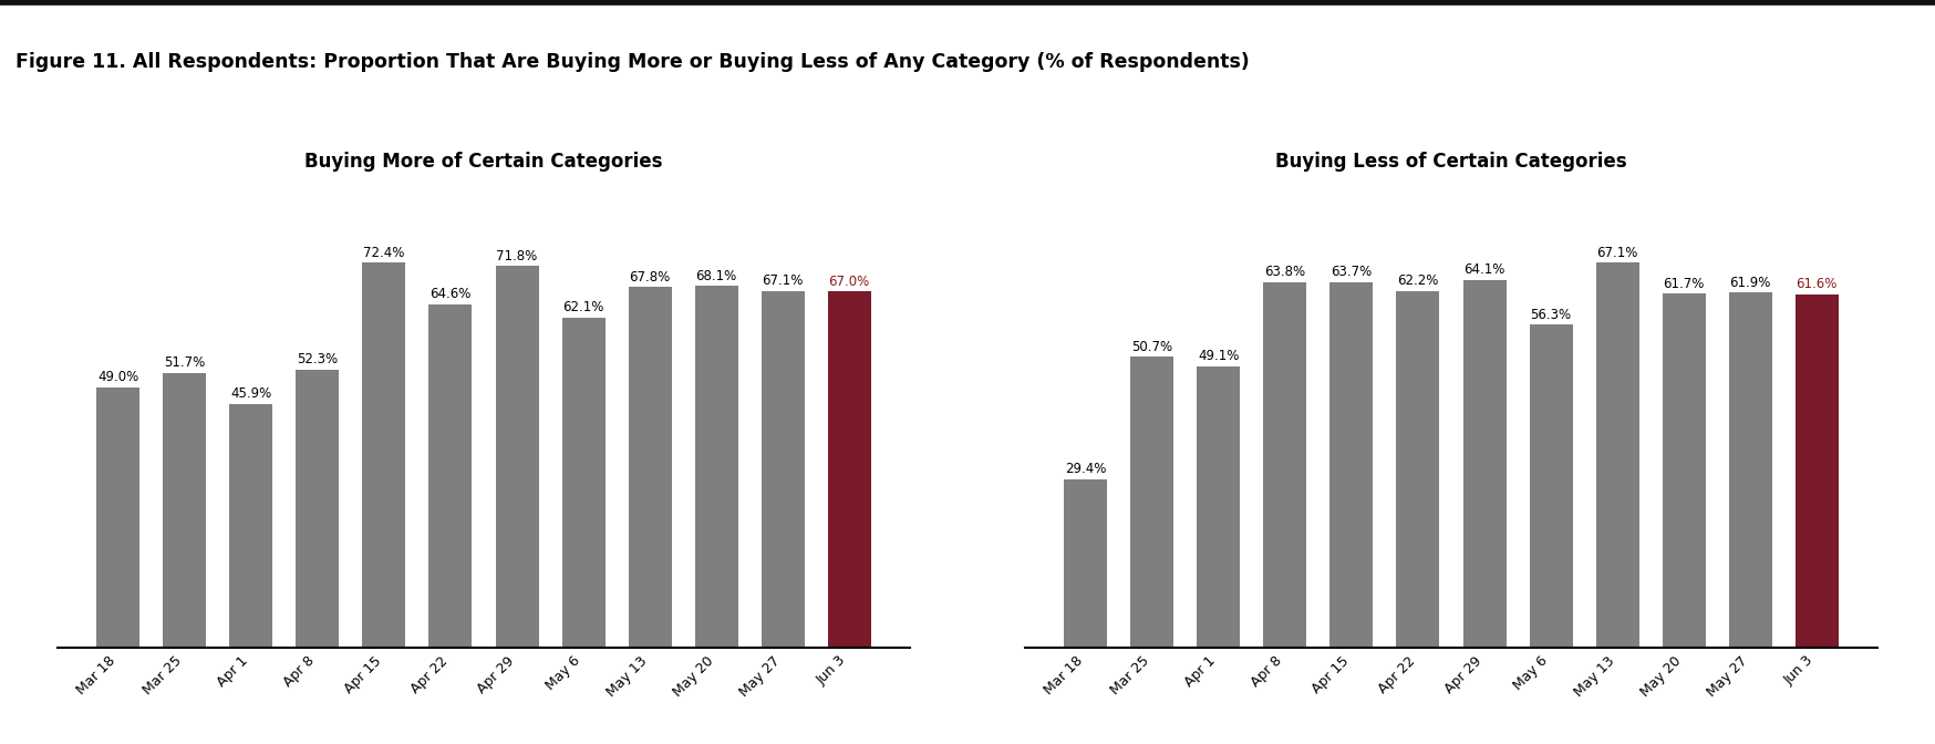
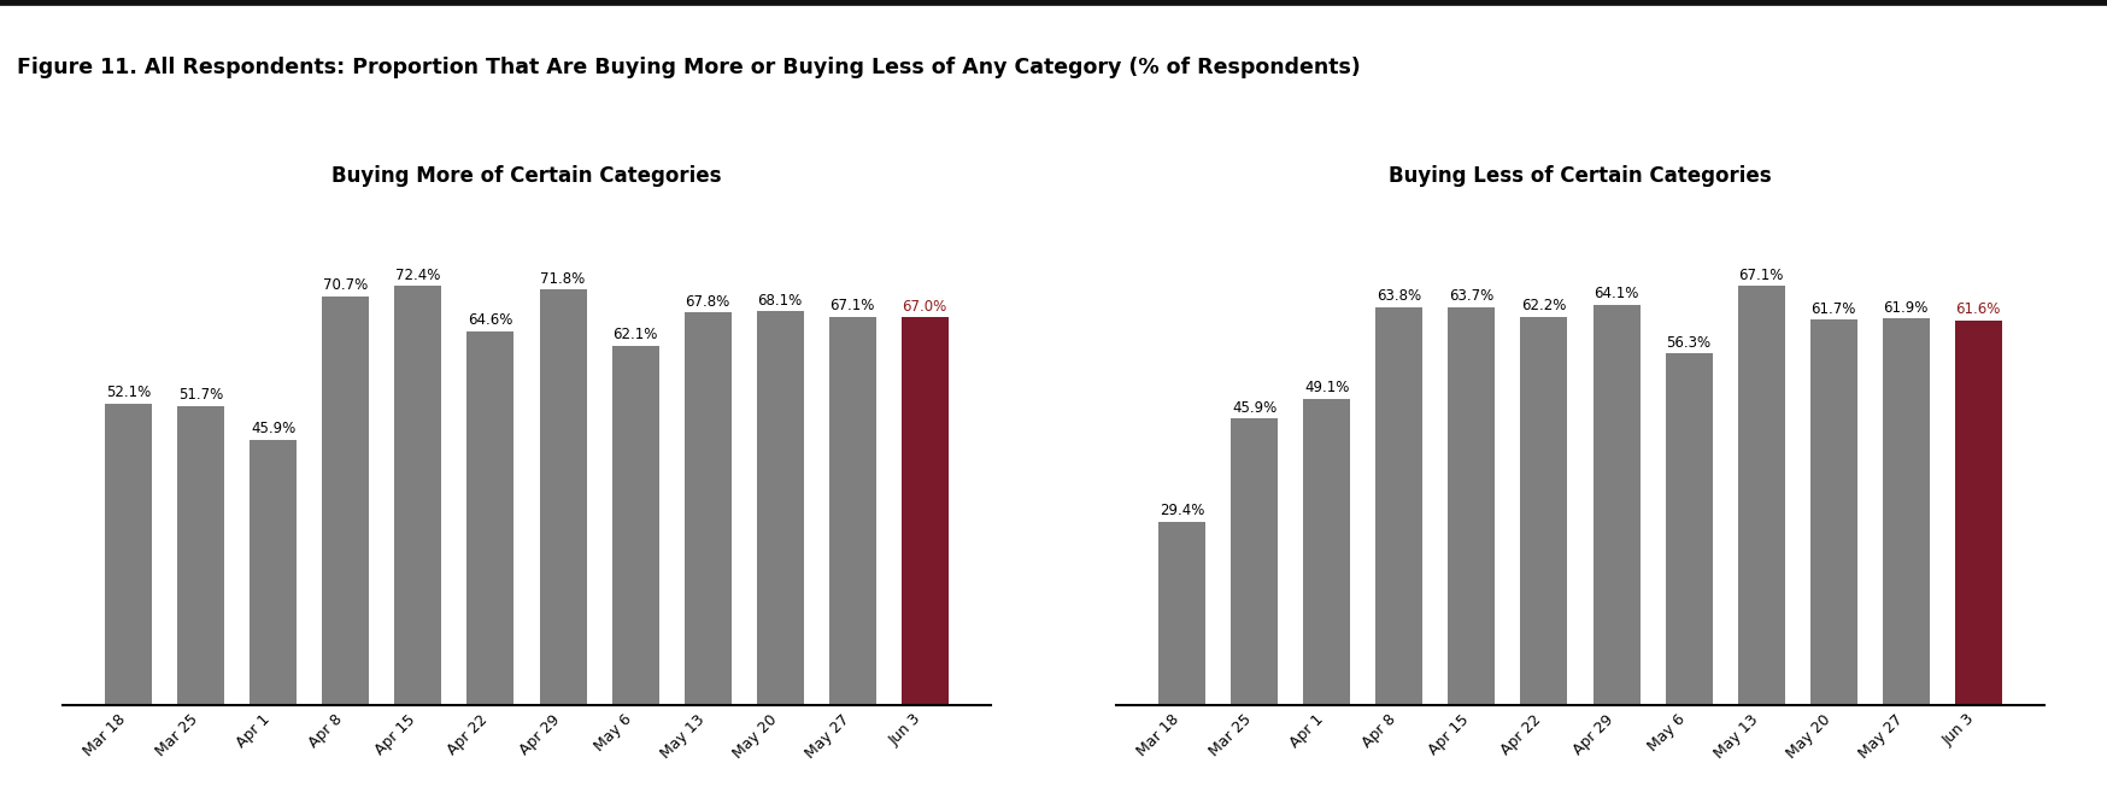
Buying More of Certain Categories/Mar 18: 49.0% -> 52.1%
Buying More of Certain Categories/Apr 8: 52.3% -> 70.7%
Buying Less of Certain Categories/Mar 25: 50.7% -> 45.9%
